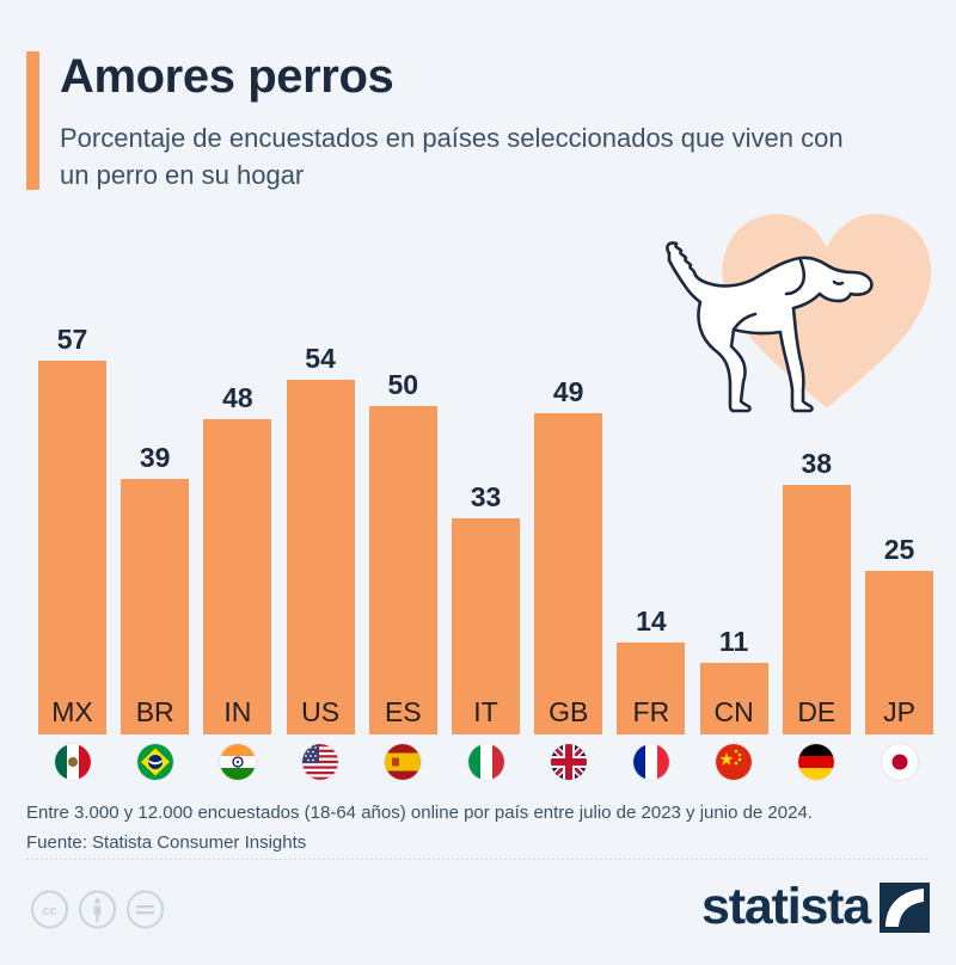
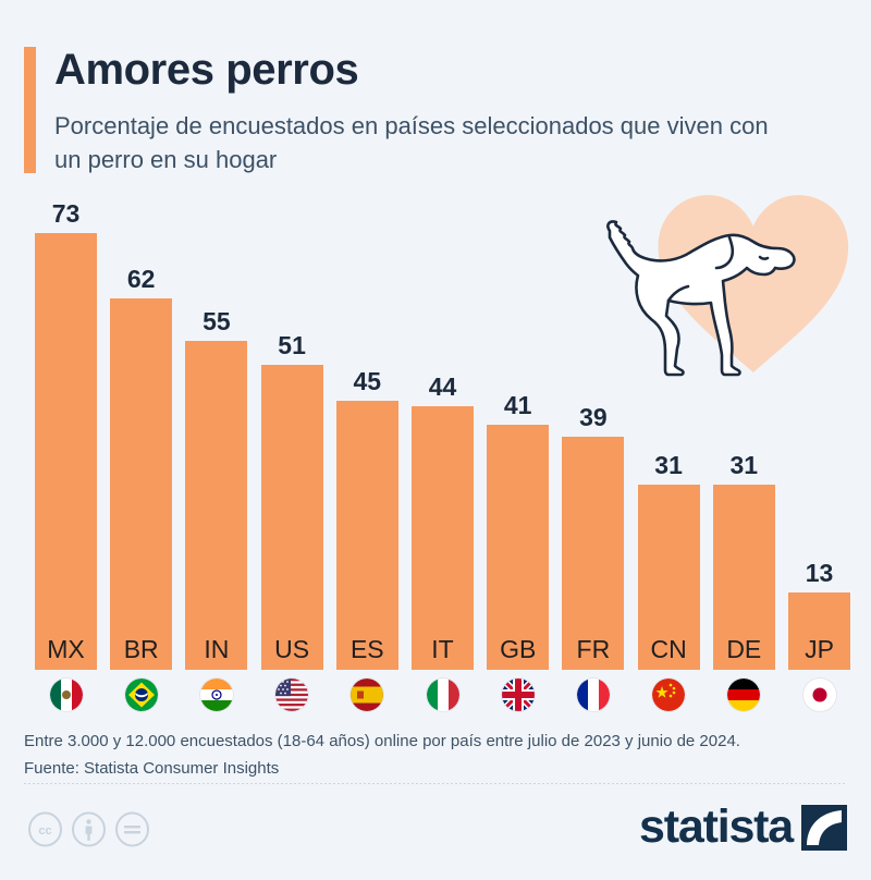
MX: 57 -> 73
BR: 39 -> 62
IN: 48 -> 55
US: 54 -> 51
ES: 50 -> 45
IT: 33 -> 44
GB: 49 -> 41
FR: 14 -> 39
CN: 11 -> 31
DE: 38 -> 31
JP: 25 -> 13
